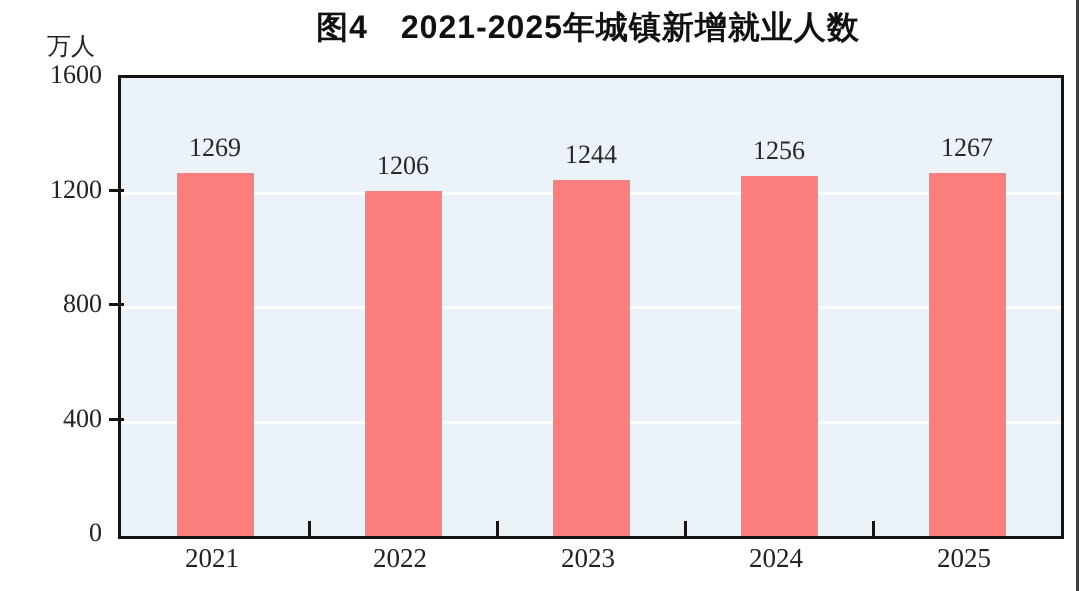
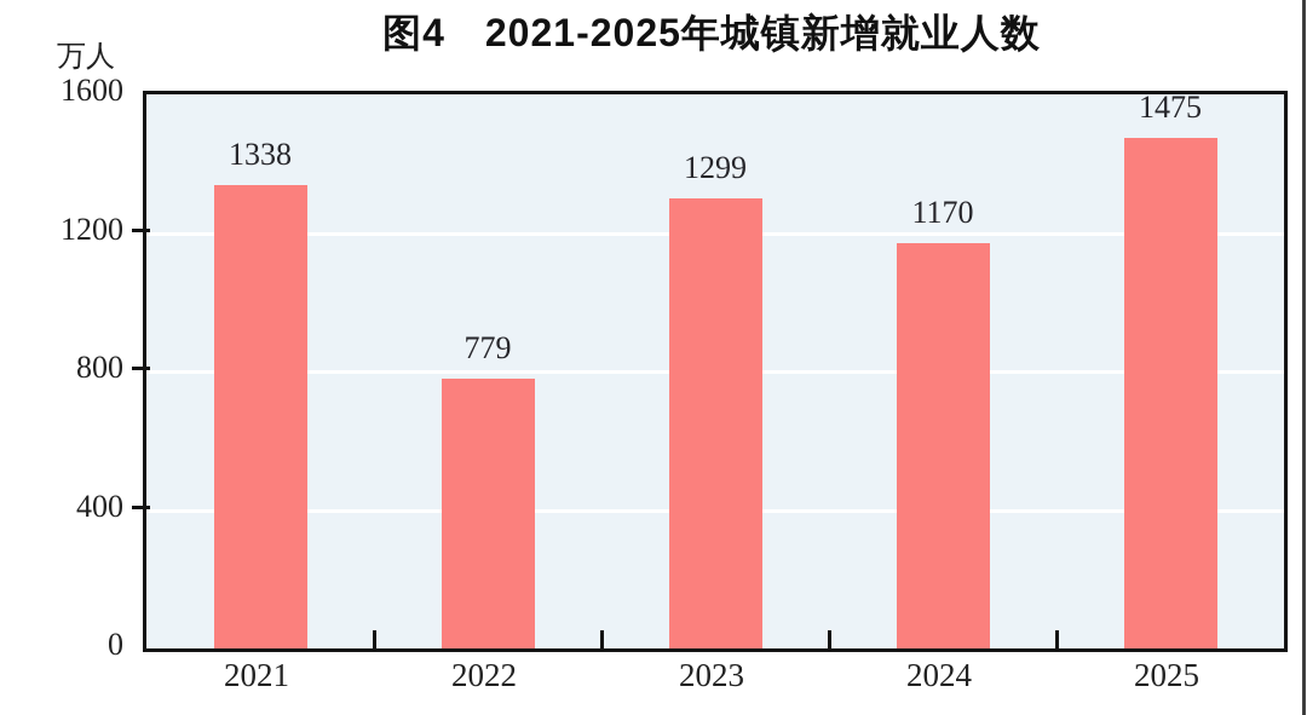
2021: 1269 -> 1338
2022: 1206 -> 779
2023: 1244 -> 1299
2024: 1256 -> 1170
2025: 1267 -> 1475
